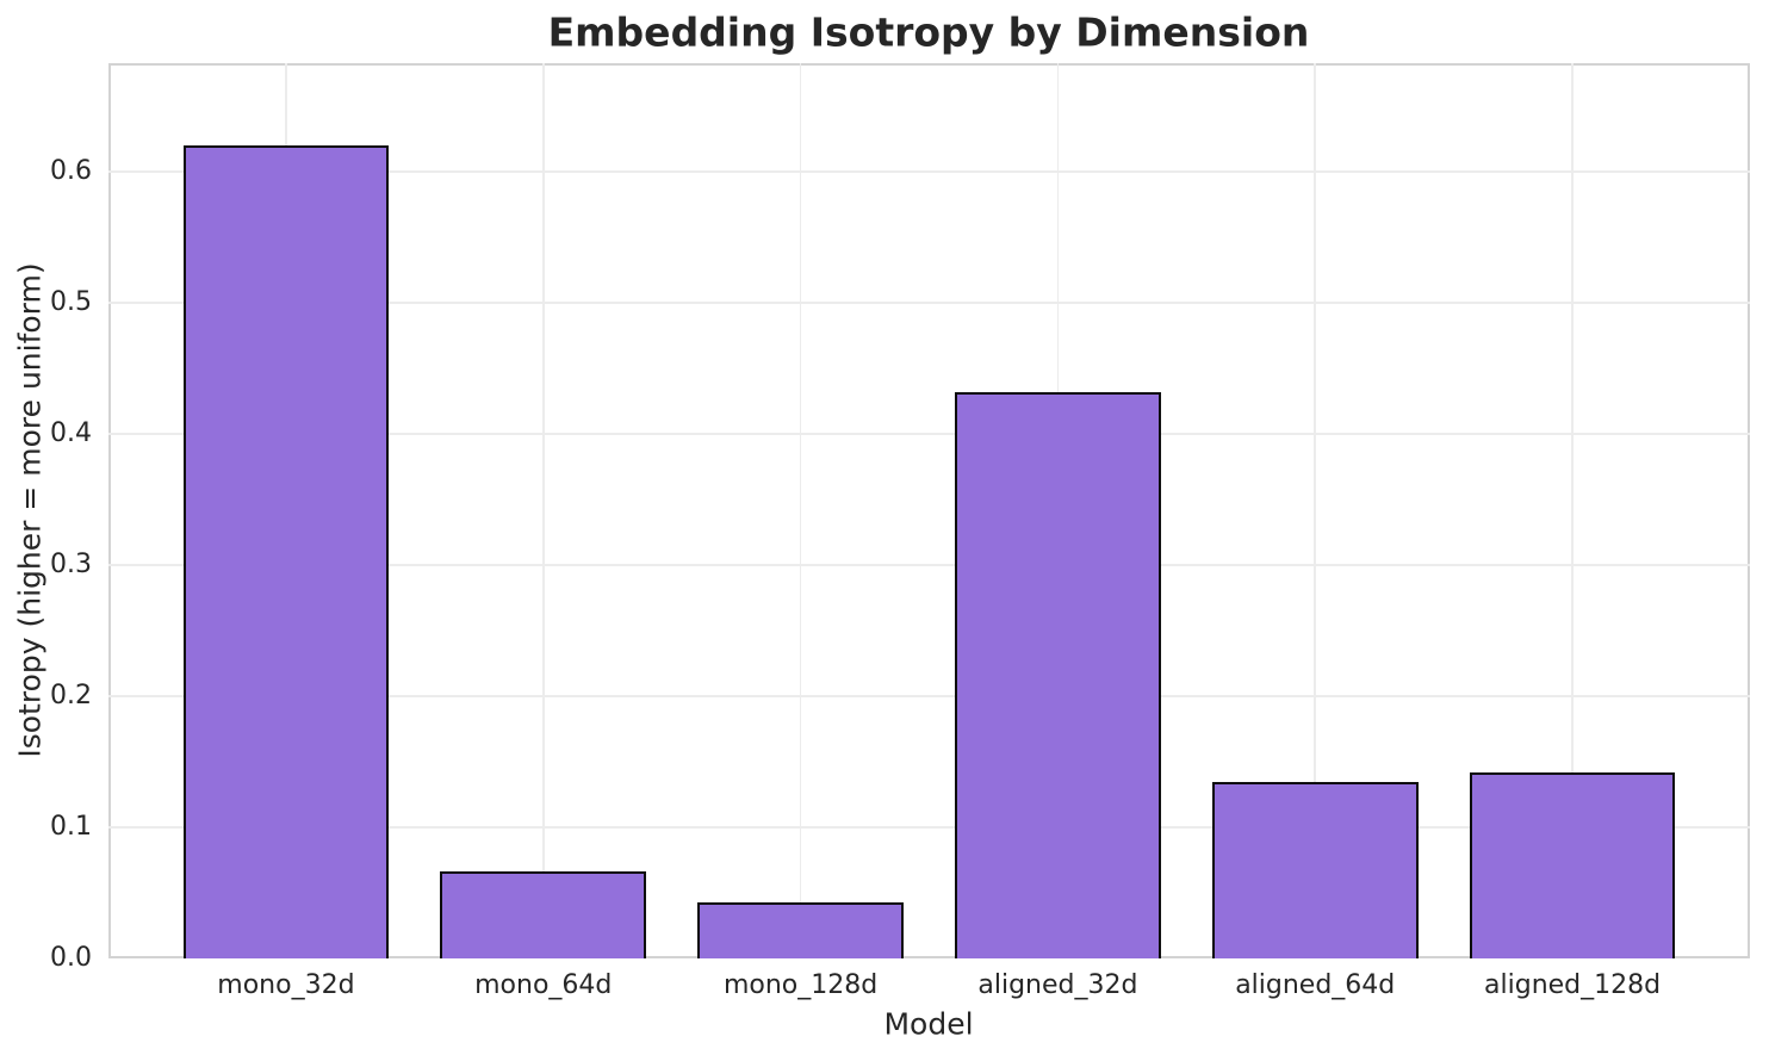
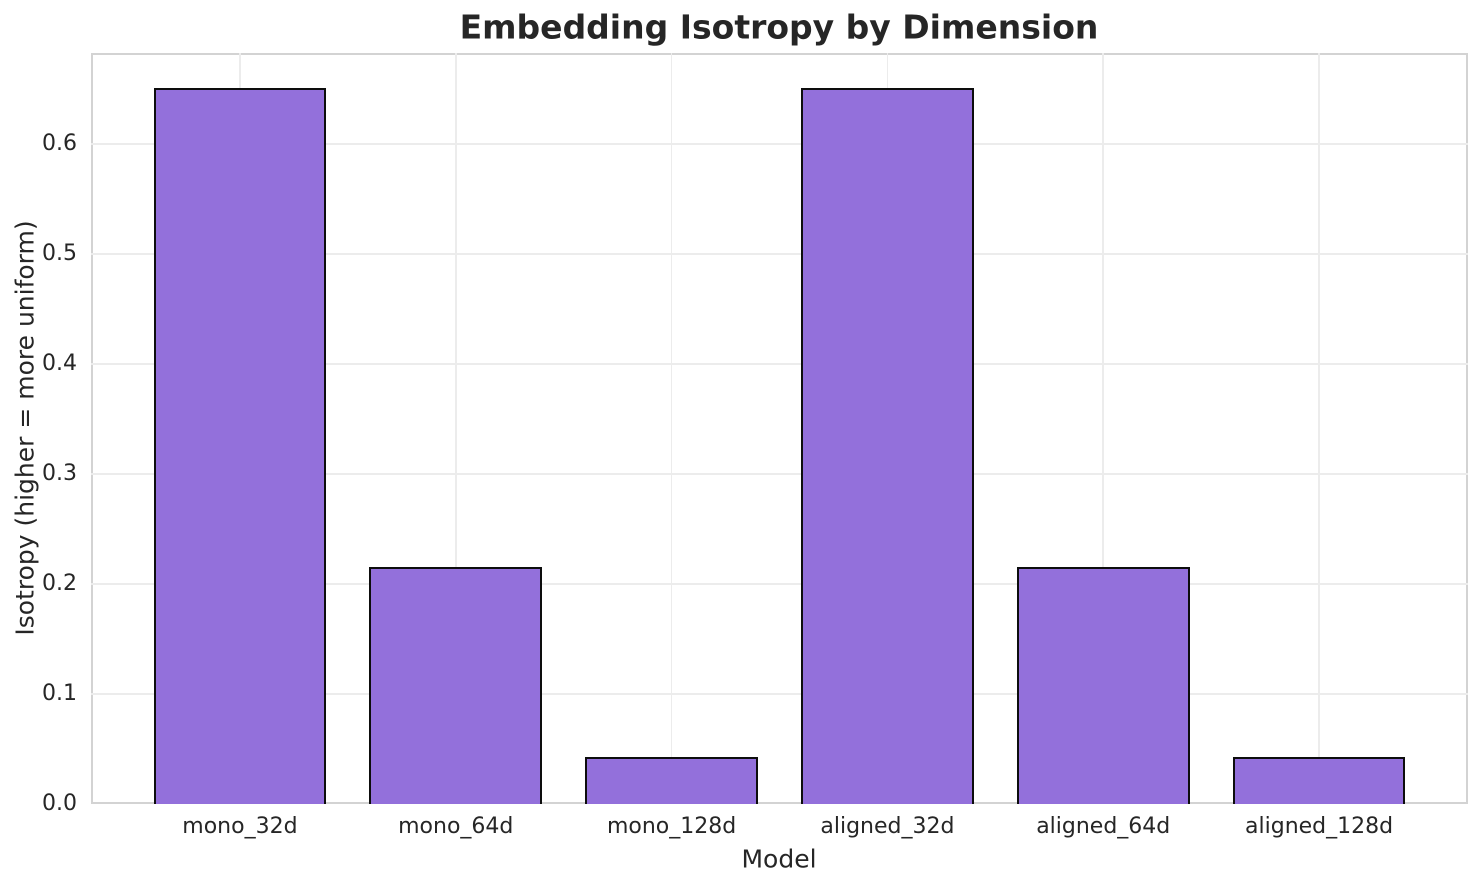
mono_32d: 0.620 -> 0.651
mono_64d: 0.066 -> 0.216
aligned_32d: 0.432 -> 0.651
aligned_64d: 0.135 -> 0.216
aligned_128d: 0.142 -> 0.043
